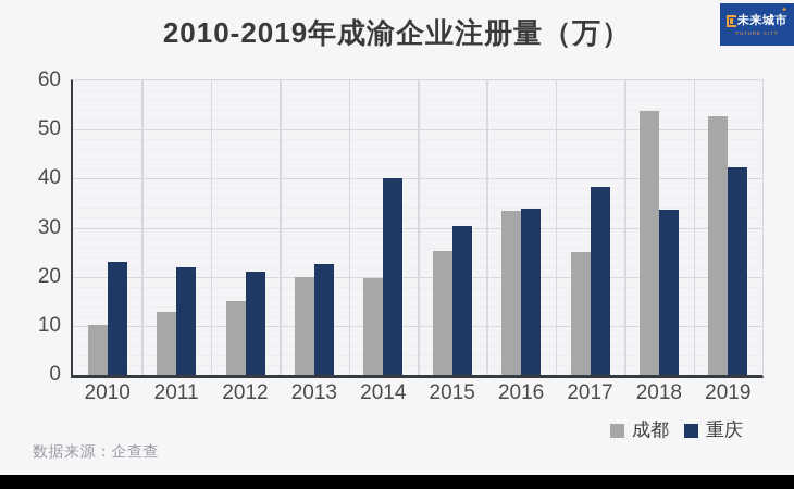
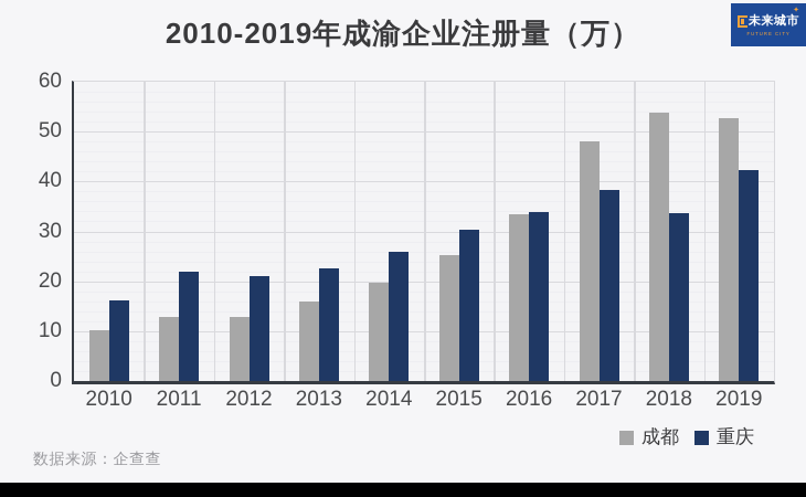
重庆/2010: 23 -> 16
成都/2012: 15 -> 13
成都/2013: 20 -> 16
重庆/2014: 40 -> 26
成都/2017: 25 -> 48
